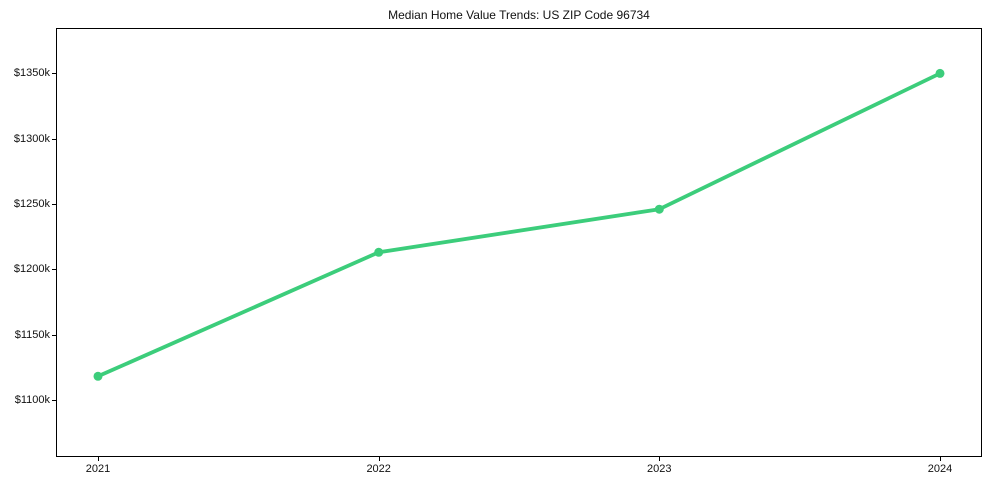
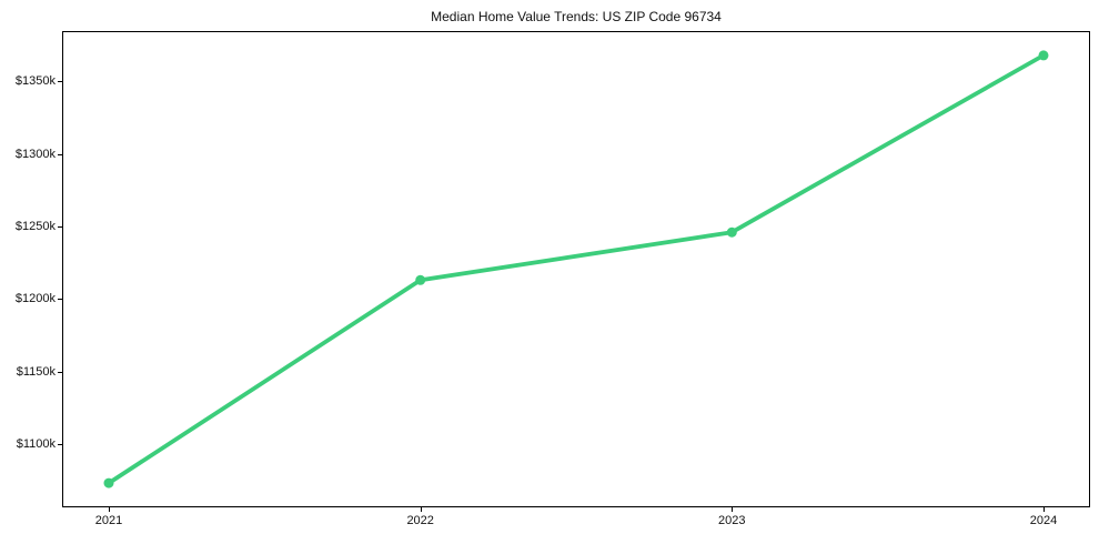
2021: $1118k -> $1073k
2024: $1350k -> $1368k
